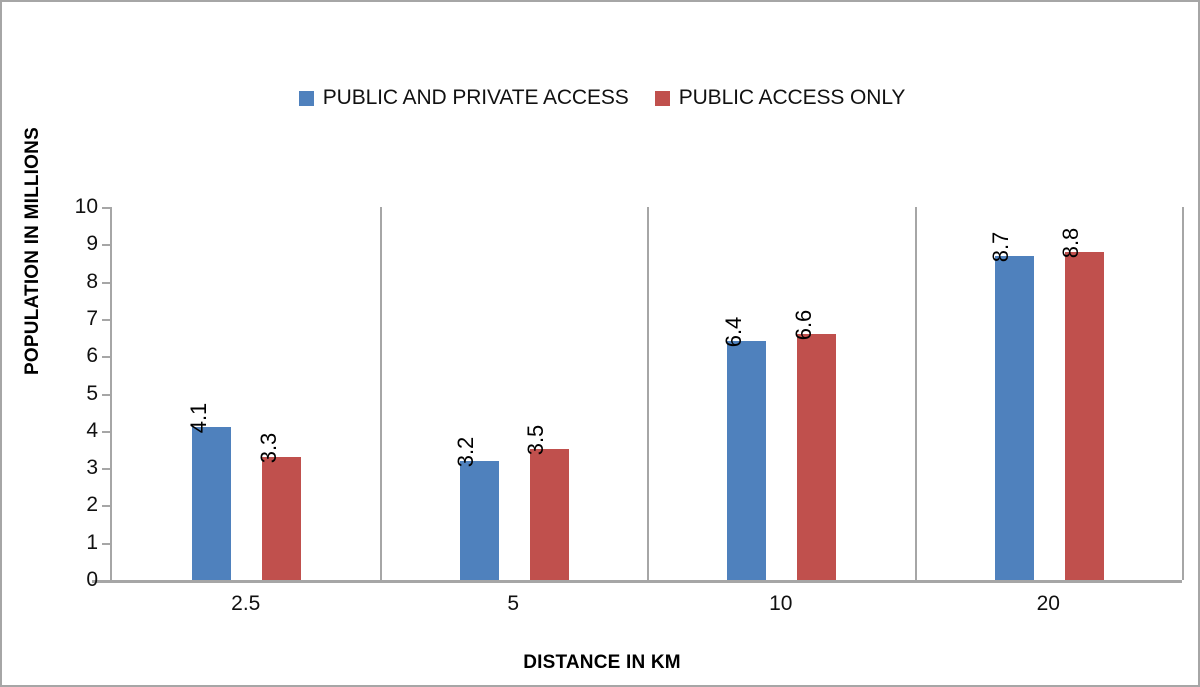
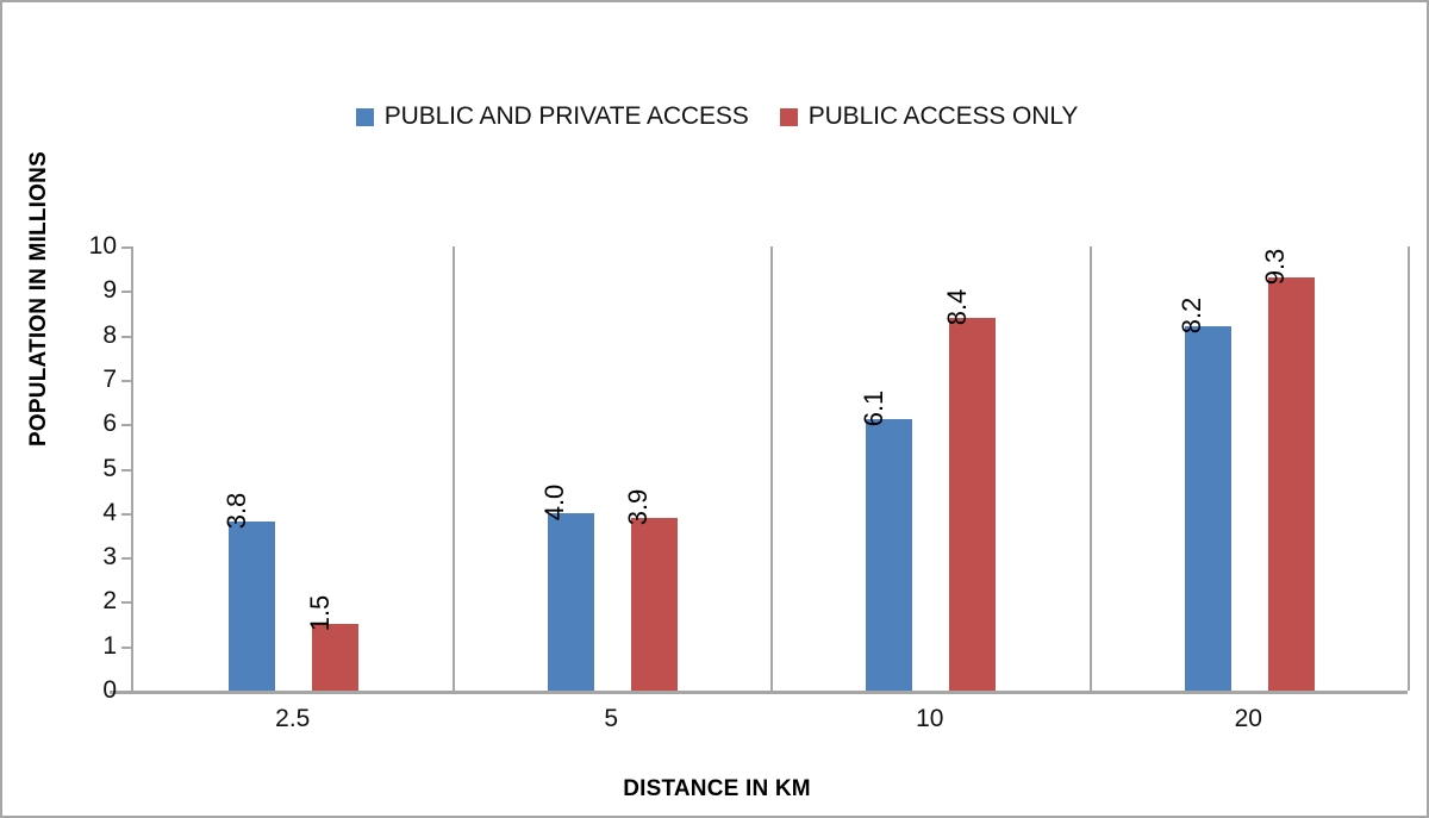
PUBLIC AND PRIVATE ACCESS/2.5: 4.1 -> 3.8
PUBLIC ACCESS ONLY/2.5: 3.3 -> 1.5
PUBLIC AND PRIVATE ACCESS/5: 3.2 -> 4.0
PUBLIC ACCESS ONLY/5: 3.5 -> 3.9
PUBLIC AND PRIVATE ACCESS/10: 6.4 -> 6.1
PUBLIC ACCESS ONLY/10: 6.6 -> 8.4
PUBLIC AND PRIVATE ACCESS/20: 8.7 -> 8.2
PUBLIC ACCESS ONLY/20: 8.8 -> 9.3
